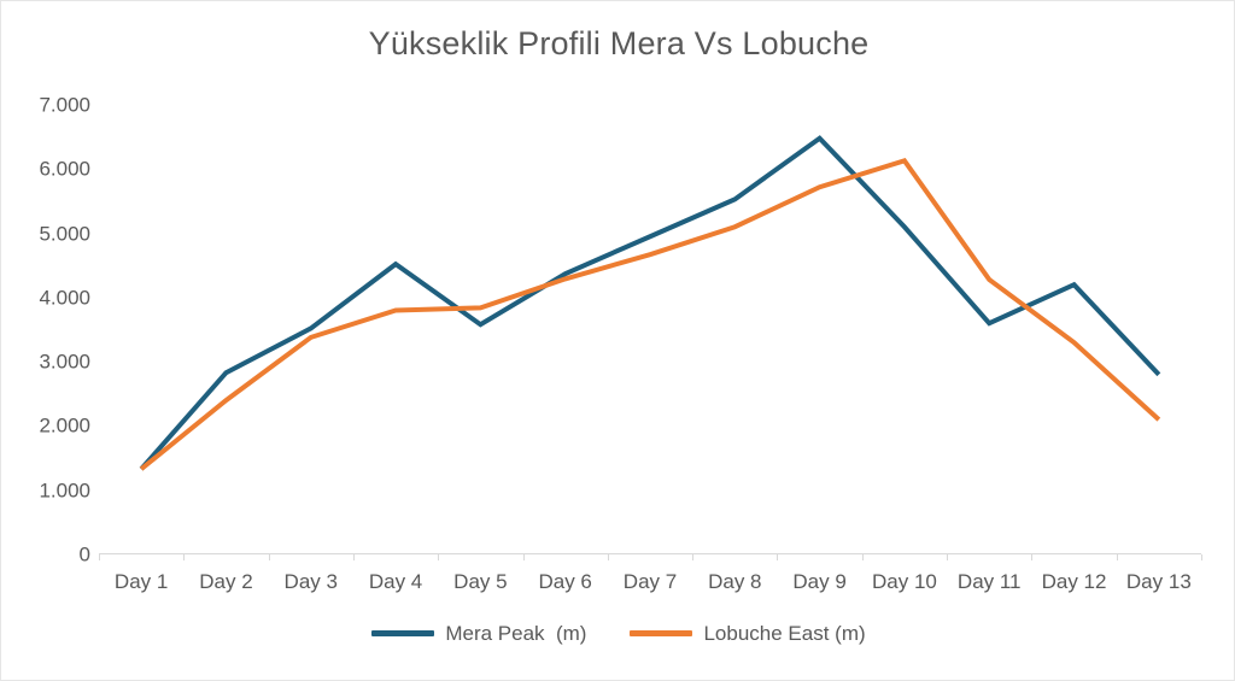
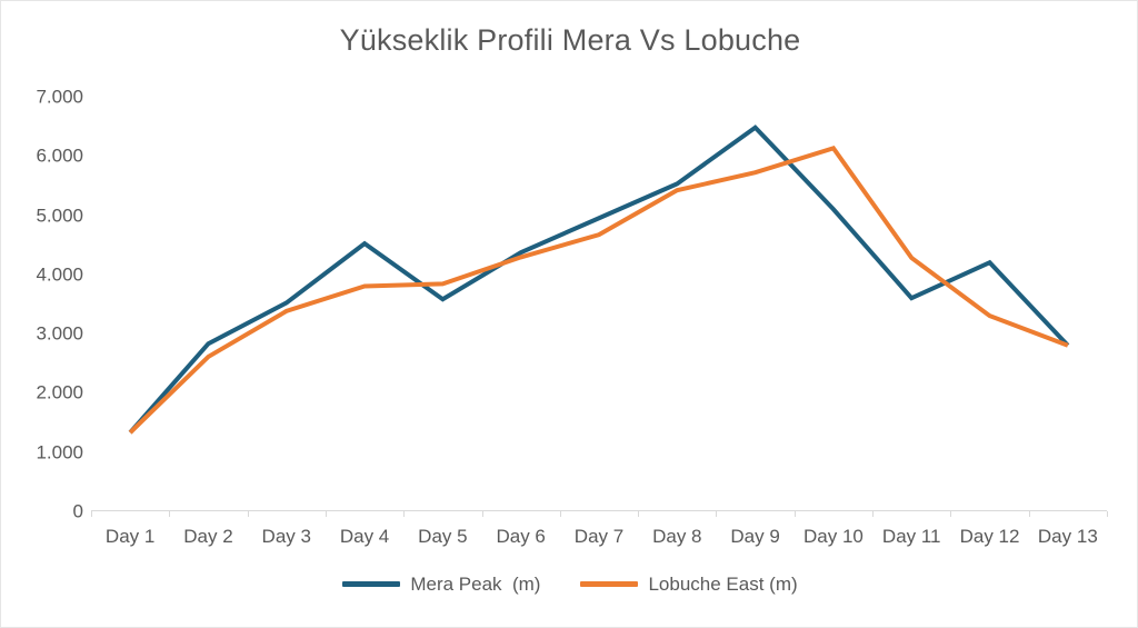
Lobuche East (m)/Day 2: 2400 -> 2600
Lobuche East (m)/Day 8: 5100 -> 5400
Lobuche East (m)/Day 13: 2100 -> 2800
